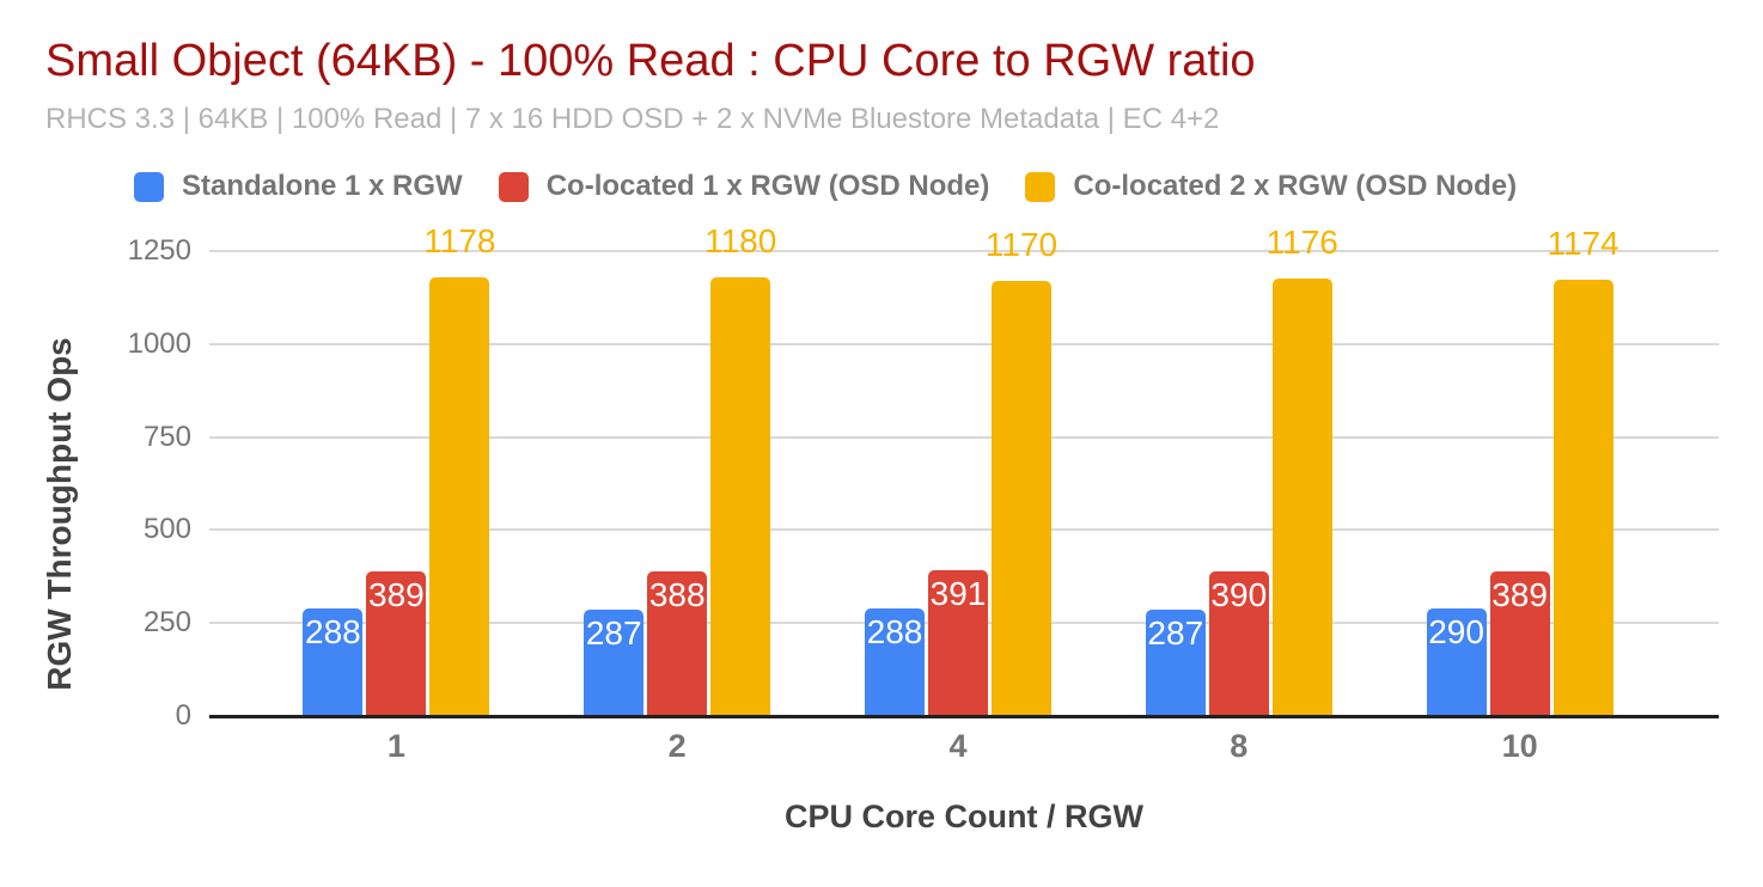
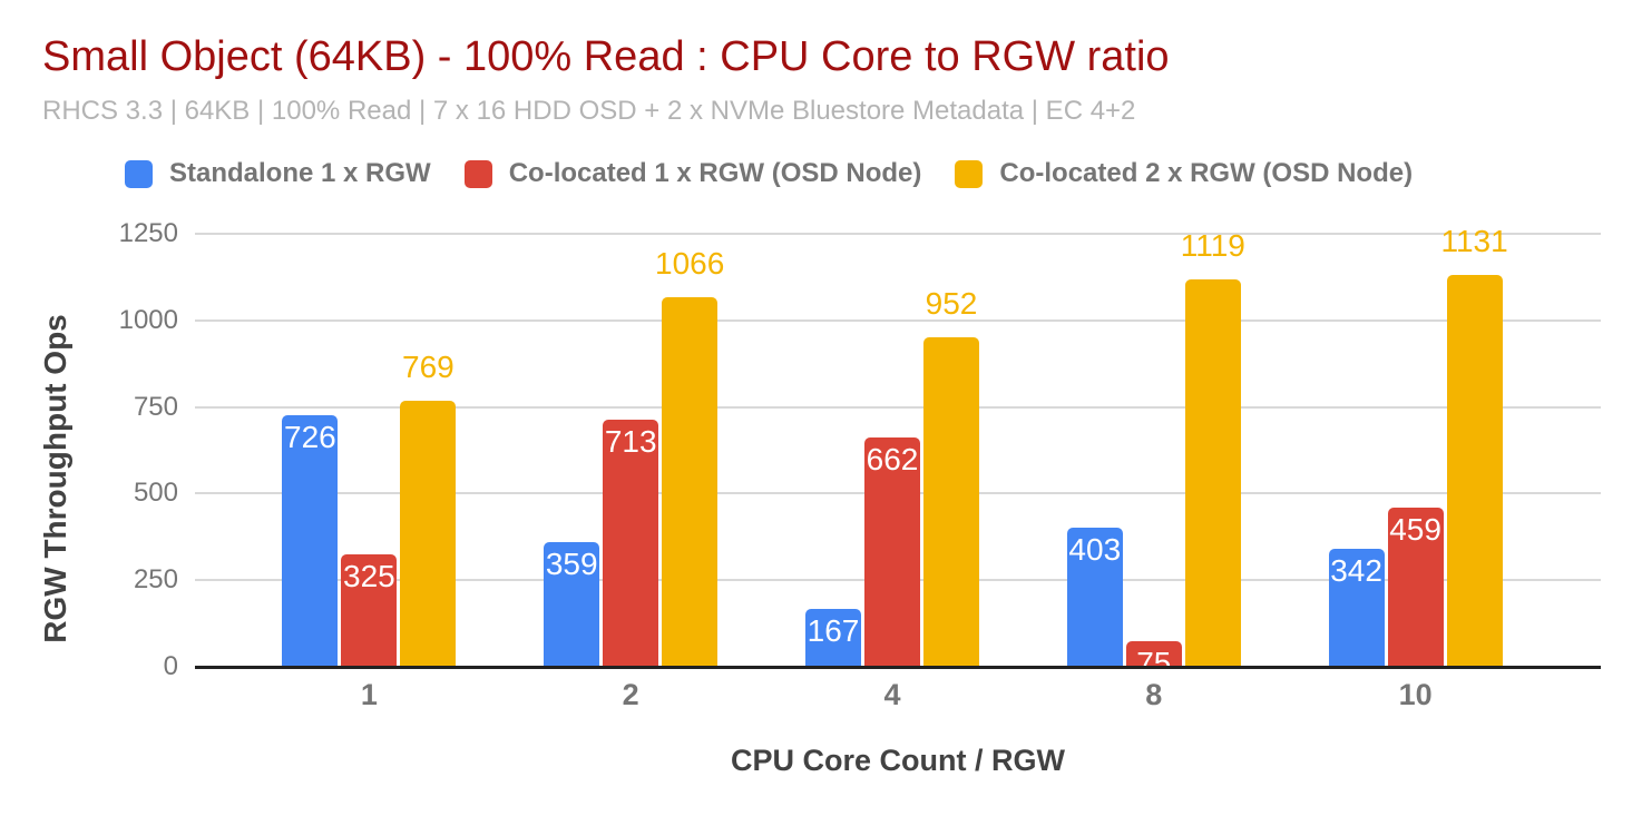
Standalone 1 x RGW/1: 288 -> 726
Co-located 1 x RGW (OSD Node)/1: 389 -> 325
Co-located 2 x RGW (OSD Node)/1: 1178 -> 769
Standalone 1 x RGW/2: 287 -> 359
Co-located 1 x RGW (OSD Node)/2: 388 -> 713
Co-located 2 x RGW (OSD Node)/2: 1180 -> 1066
Standalone 1 x RGW/4: 288 -> 167
Co-located 1 x RGW (OSD Node)/4: 391 -> 662
Co-located 2 x RGW (OSD Node)/4: 1170 -> 952
Standalone 1 x RGW/8: 287 -> 403
Co-located 1 x RGW (OSD Node)/8: 390 -> 75
Co-located 2 x RGW (OSD Node)/8: 1176 -> 1119
Standalone 1 x RGW/10: 290 -> 342
Co-located 1 x RGW (OSD Node)/10: 389 -> 459
Co-located 2 x RGW (OSD Node)/10: 1174 -> 1131
